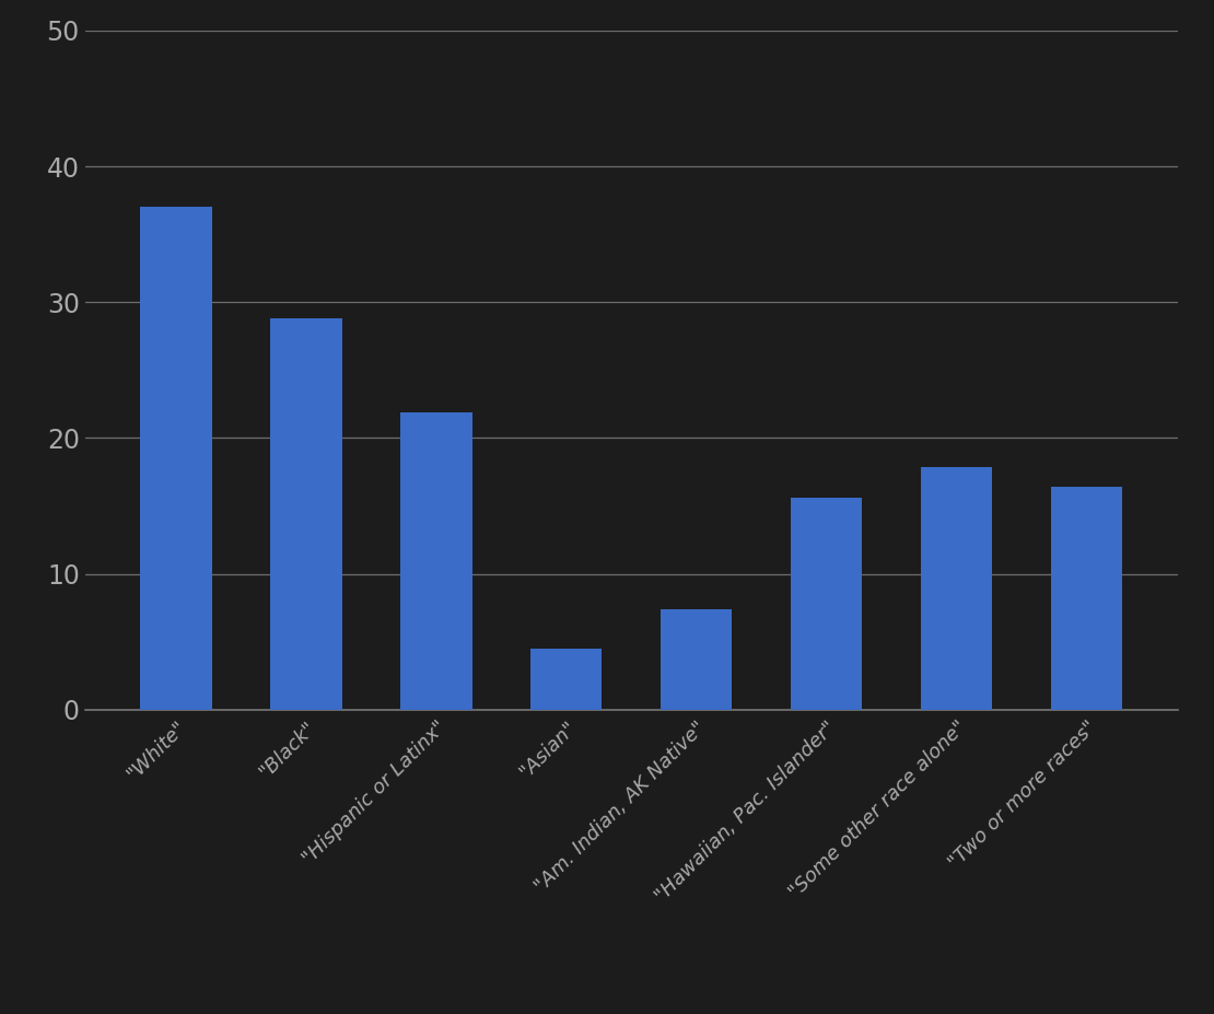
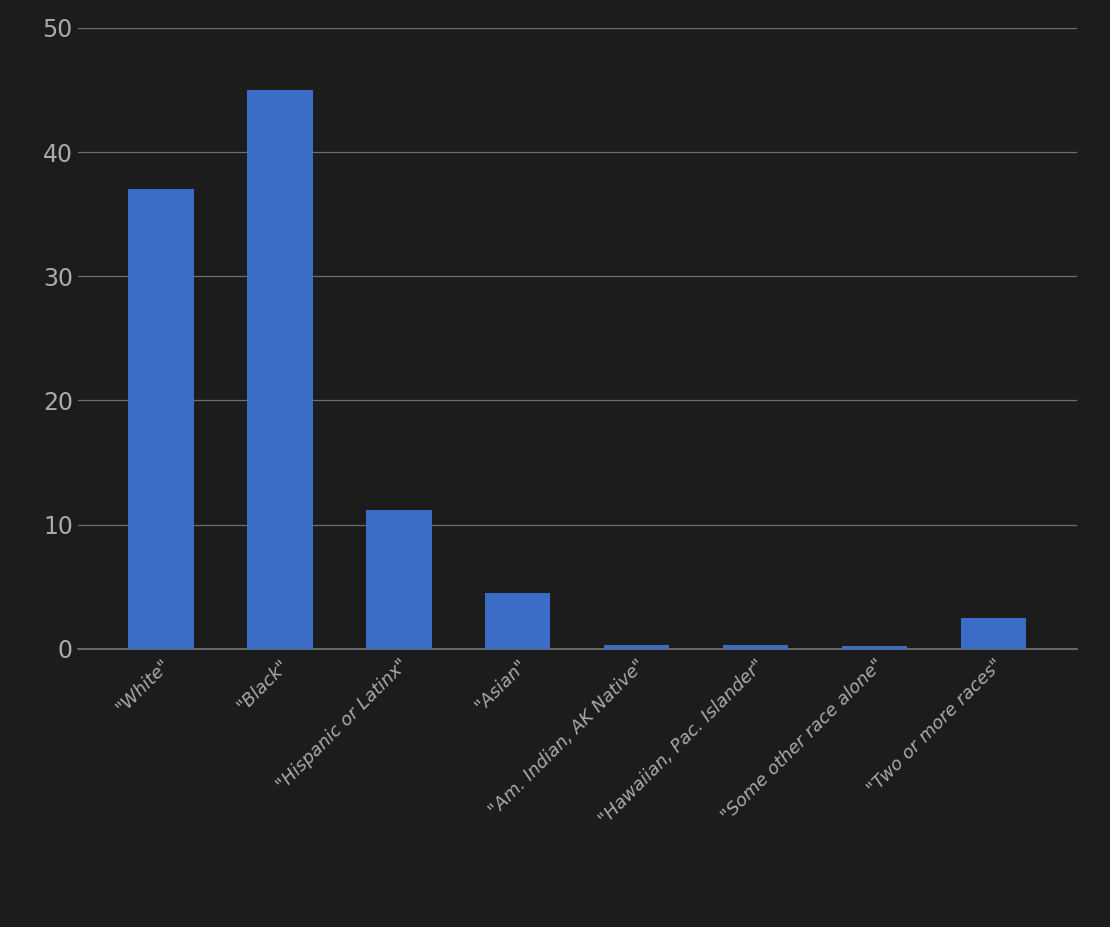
"Black": 28.8 -> 45.0
"Hispanic or Latinx": 21.9 -> 11.2
"Am. Indian, AK Native": 7.4 -> 0.3
"Hawaiian, Pac. Islander": 15.6 -> 0.3
"Some other race alone": 17.9 -> 0.2
"Two or more races": 16.4 -> 2.5
